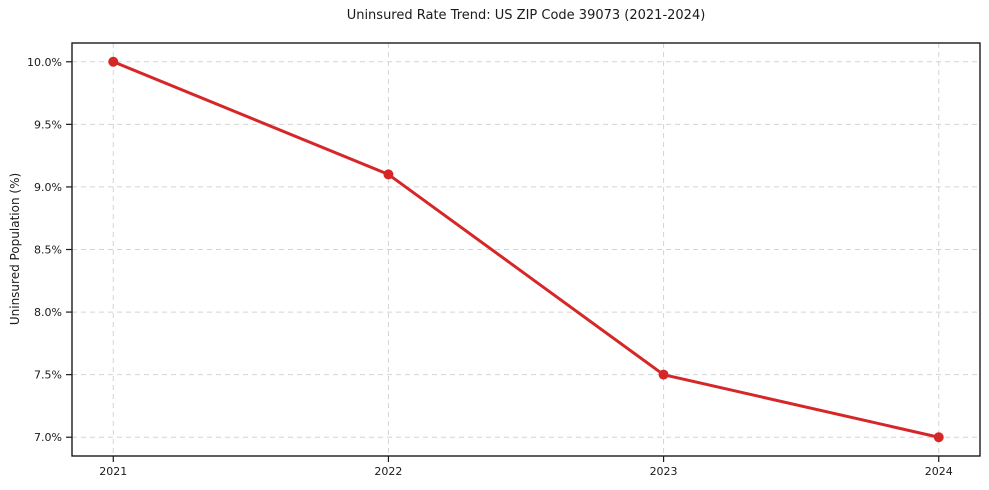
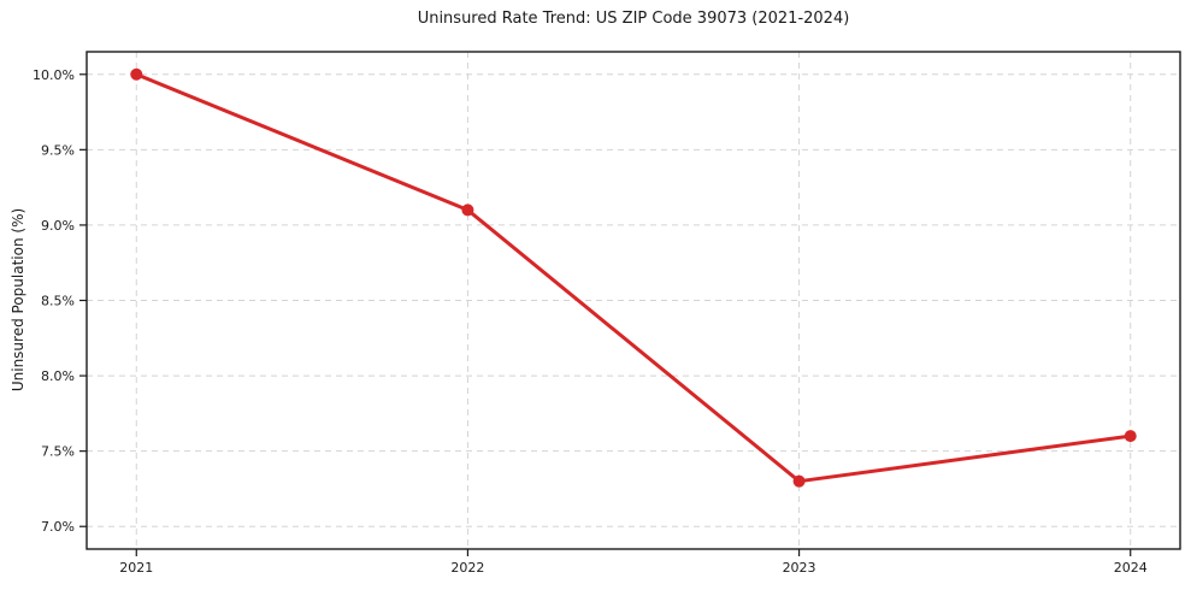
2023: 7.5% -> 7.3%
2024: 7.0% -> 7.6%
